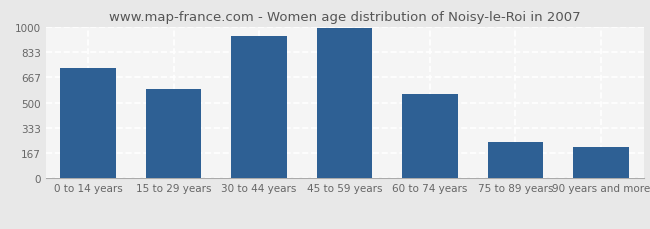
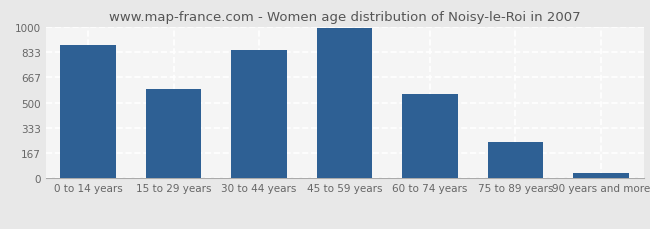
0 to 14 years: 730 -> 880
30 to 44 years: 940 -> 850
90 years and more: 210 -> 40
